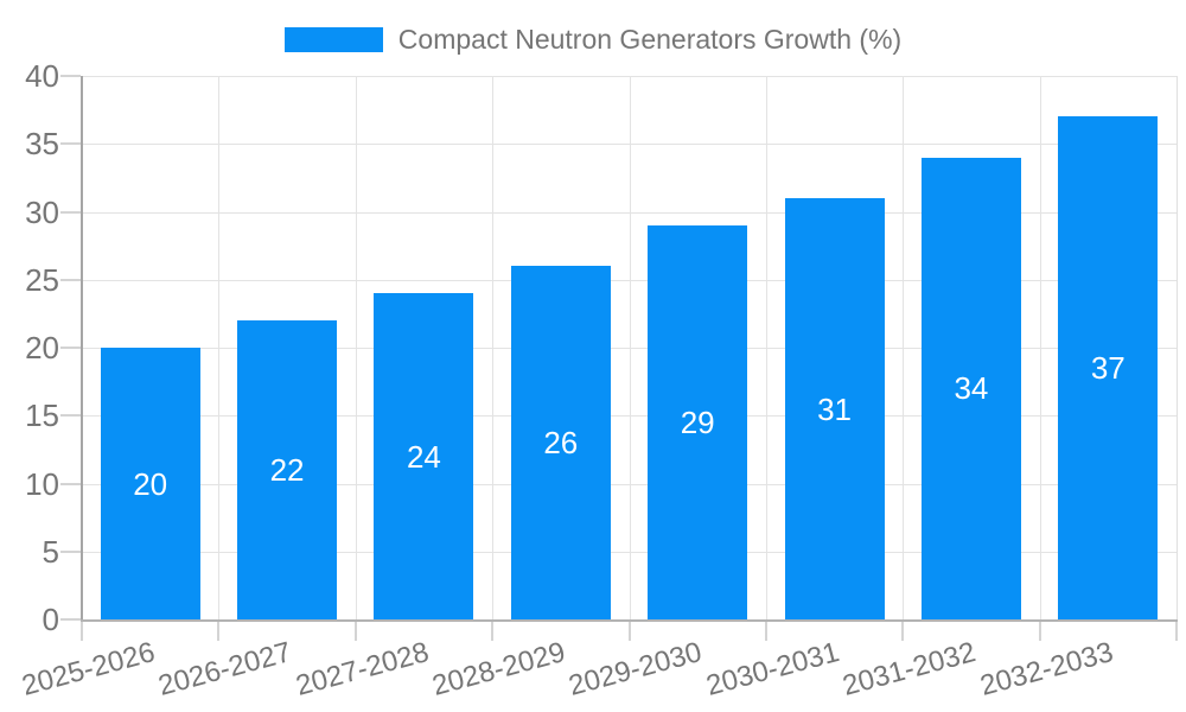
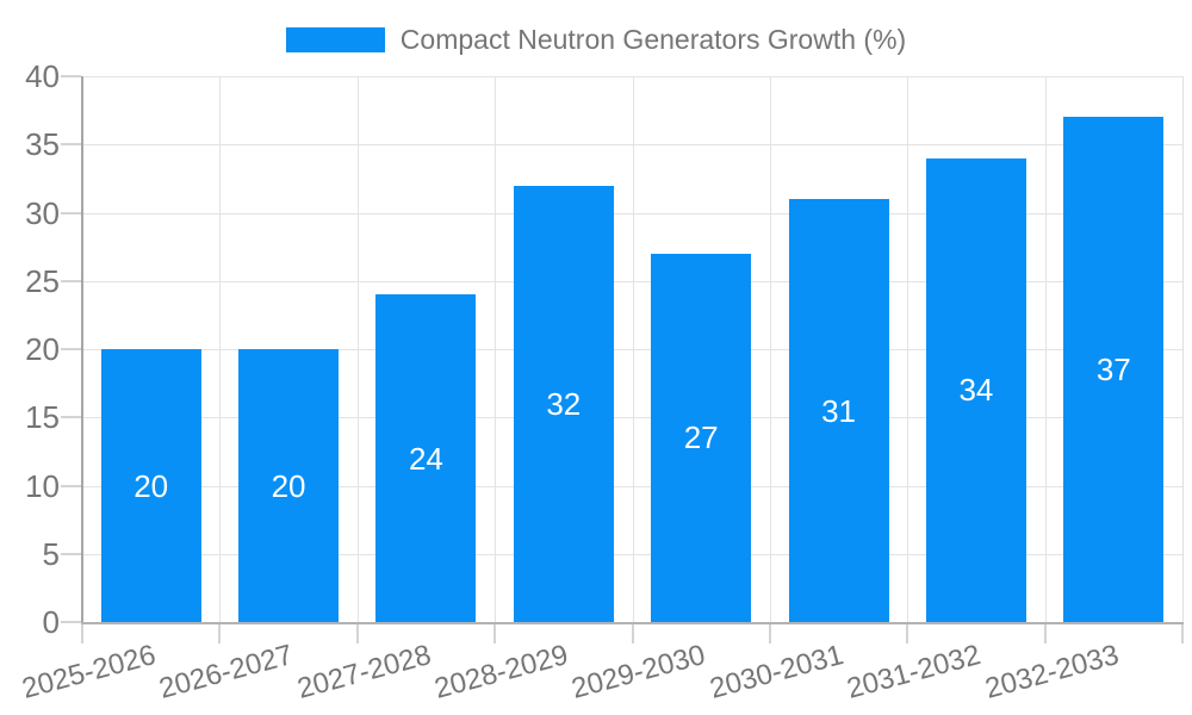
2026-2027: 22 -> 20
2028-2029: 26 -> 32
2029-2030: 29 -> 27
